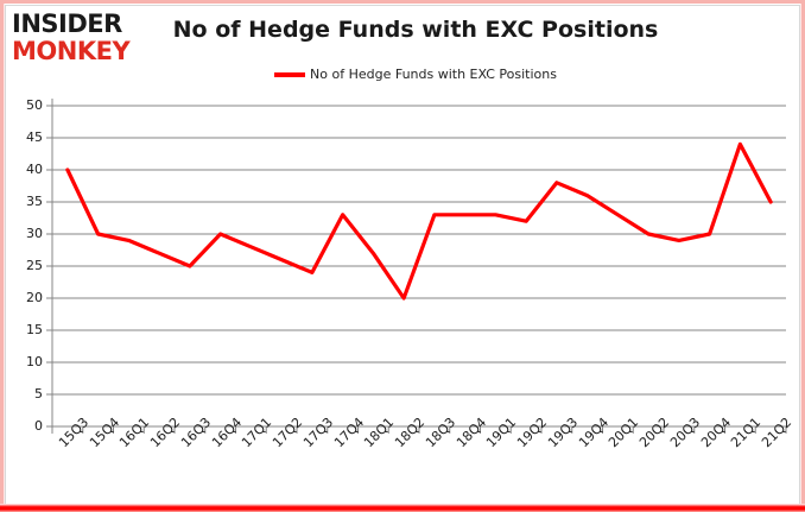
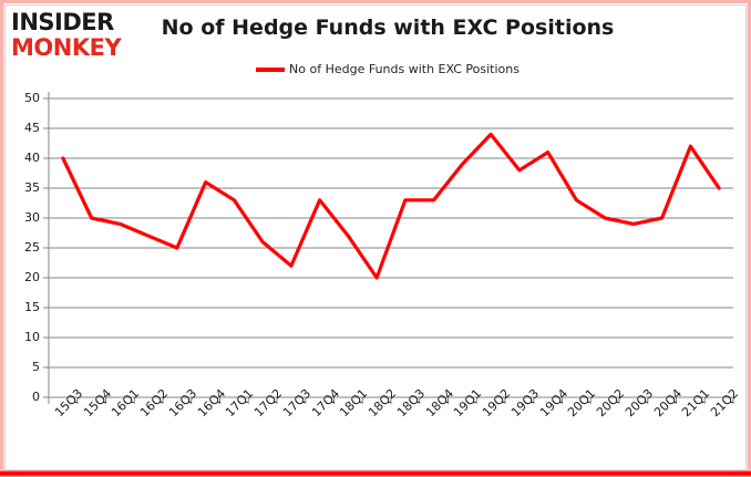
16Q4: 30 -> 36
17Q1: 28 -> 33
17Q3: 24 -> 22
19Q1: 33 -> 39
19Q2: 32 -> 44
19Q4: 36 -> 41
21Q1: 44 -> 42
